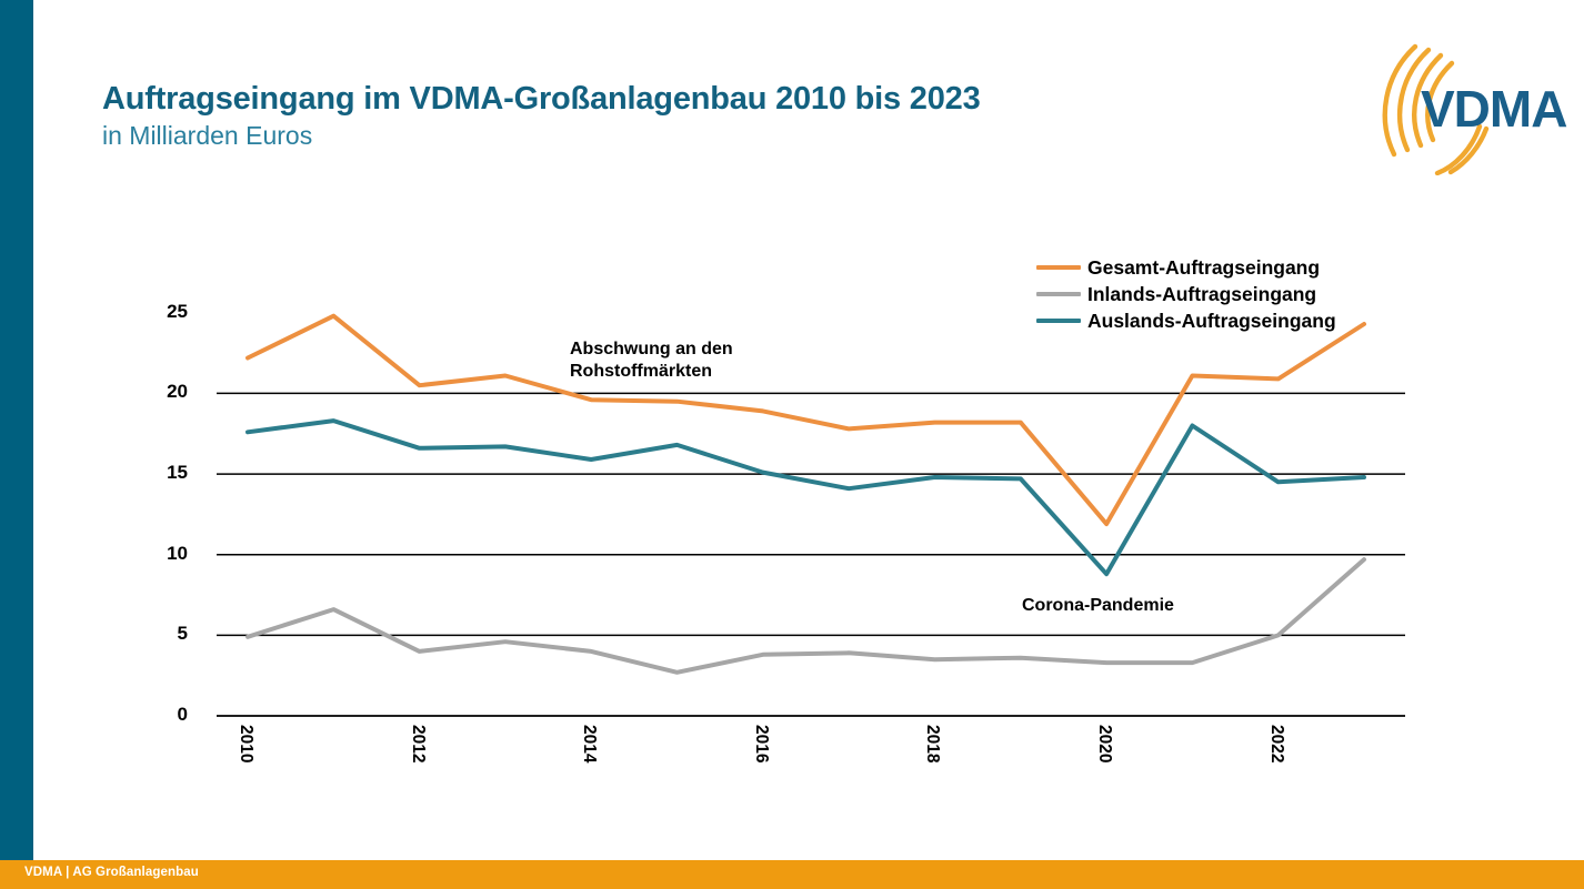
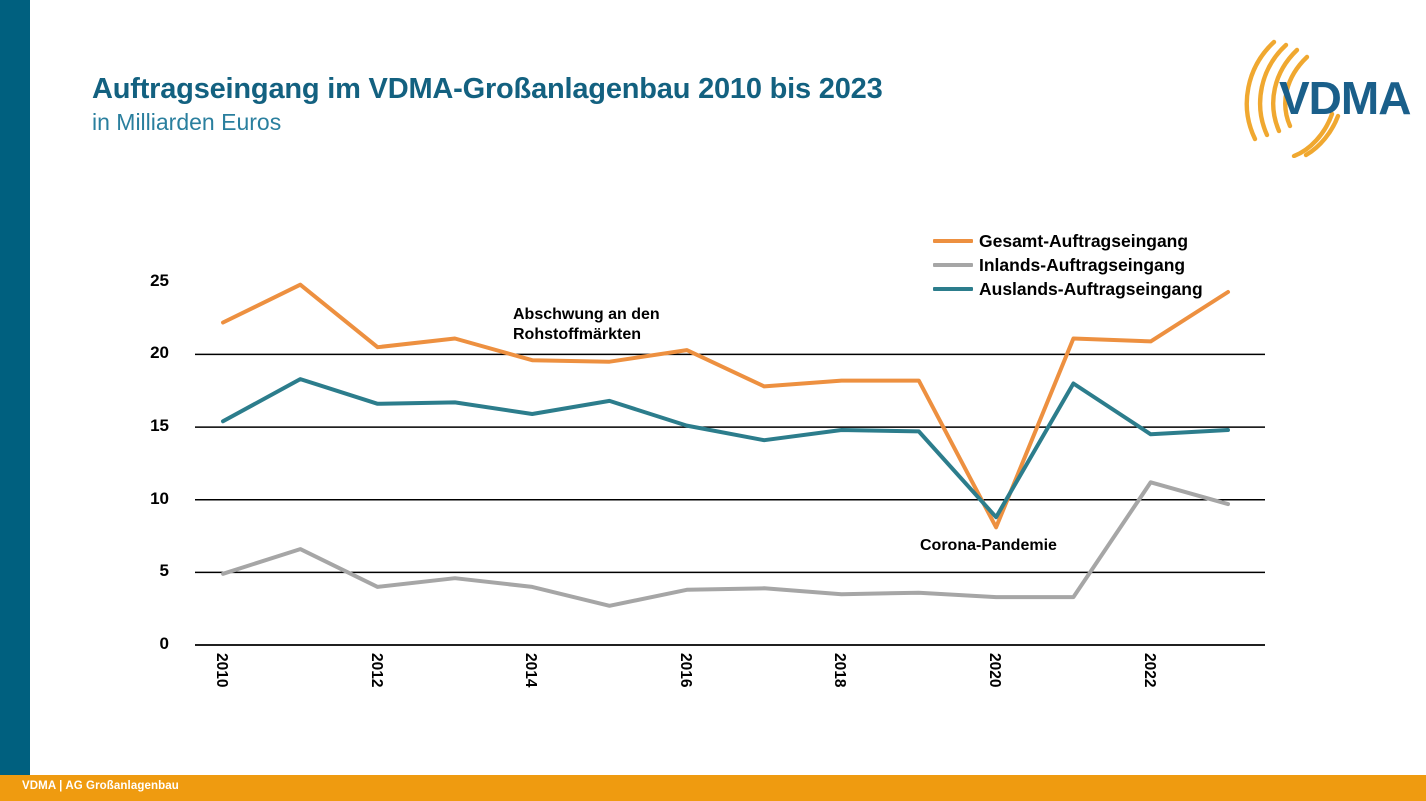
Auslands-Auftragseingang/2010: 17.6 -> 15.4
Gesamt-Auftragseingang/2016: 18.9 -> 20.3
Gesamt-Auftragseingang/2020: 11.9 -> 8.1
Inlands-Auftragseingang/2022: 5.0 -> 11.2
